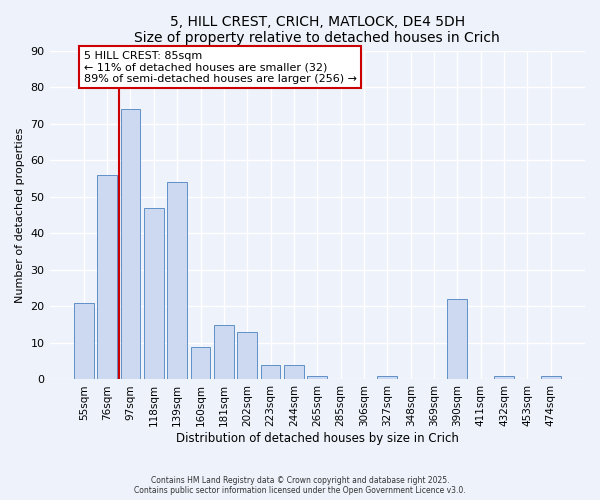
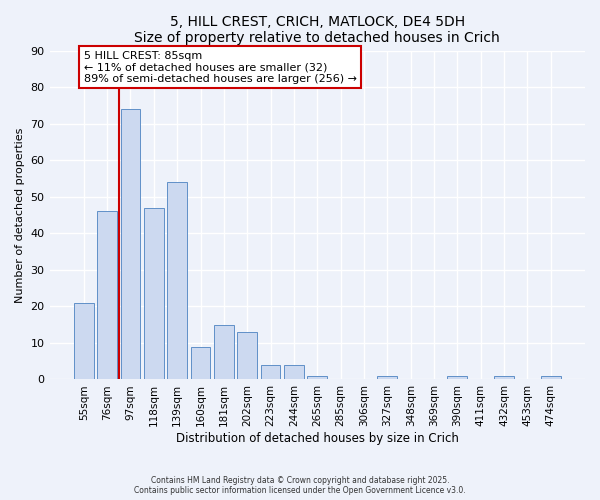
76sqm: 56 -> 46
390sqm: 22 -> 1
